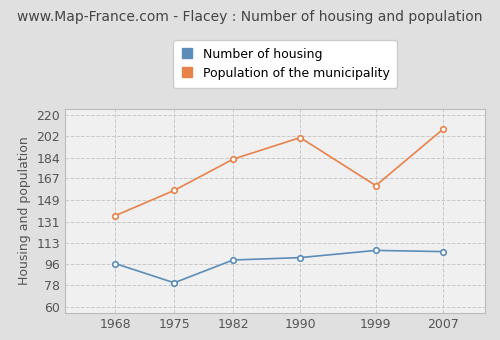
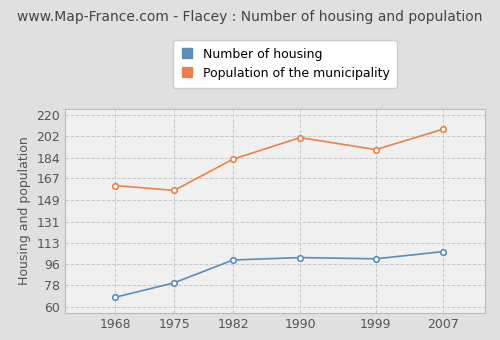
Number of housing/1968: 96 -> 68
Population of the municipality/1968: 136 -> 161
Number of housing/1999: 107 -> 100
Population of the municipality/1999: 161 -> 191
